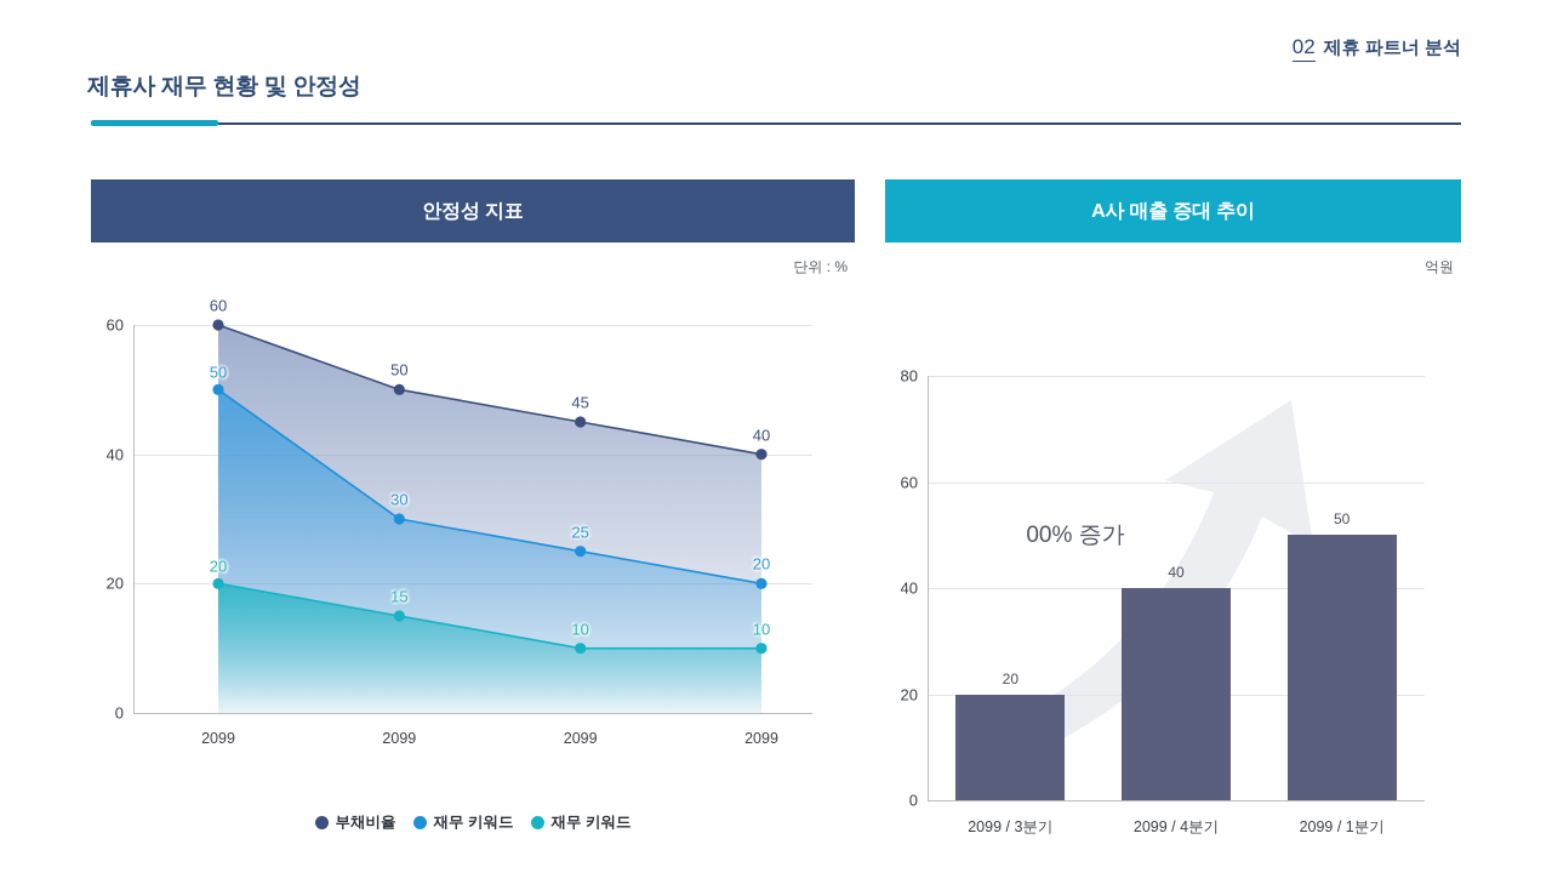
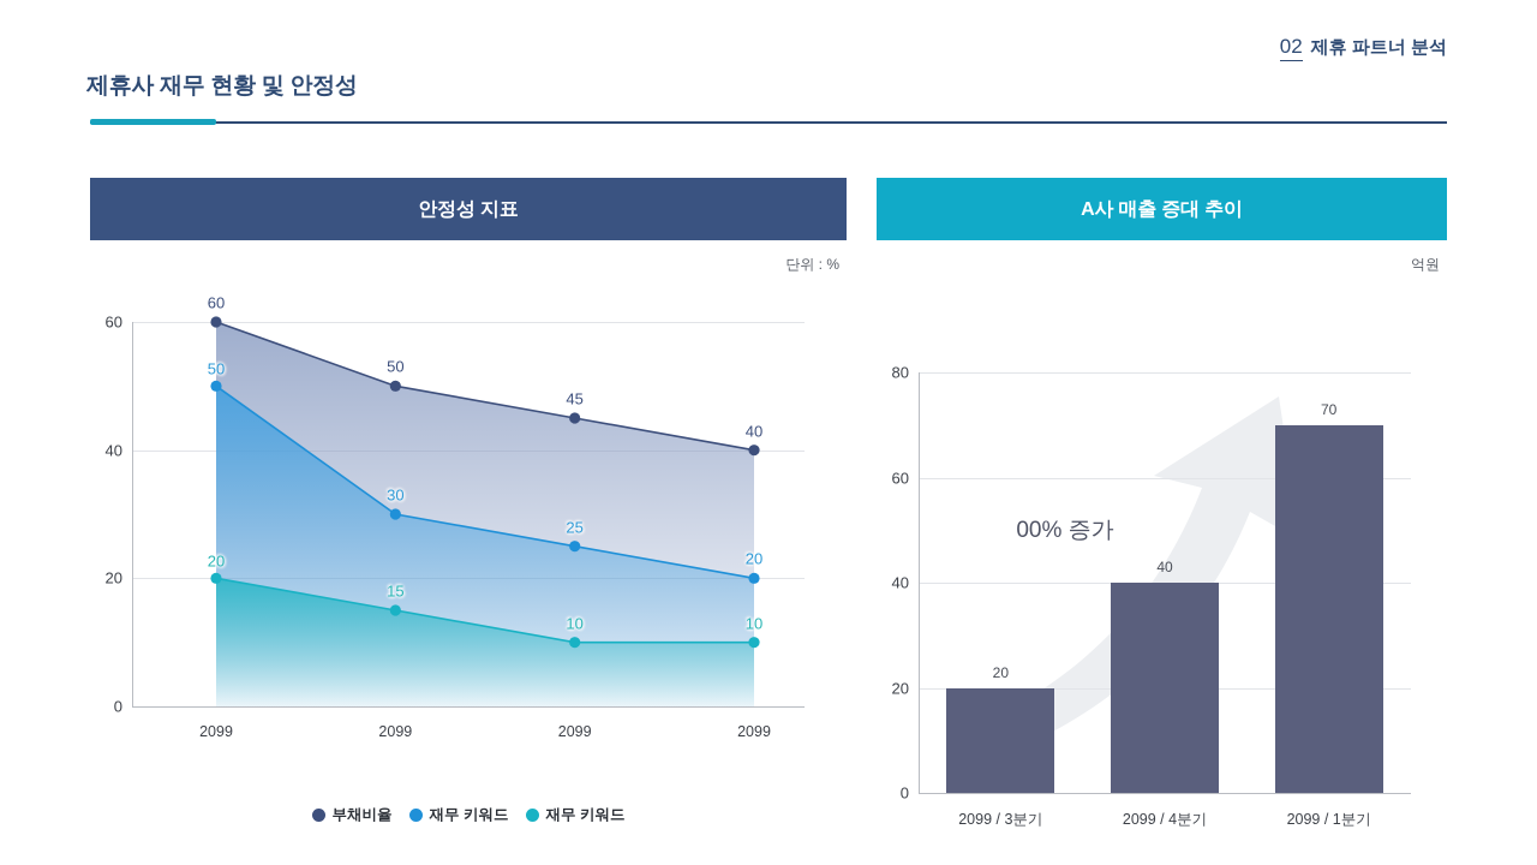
A사 매출 증대 추이/2099 / 1분기: 50 -> 70
